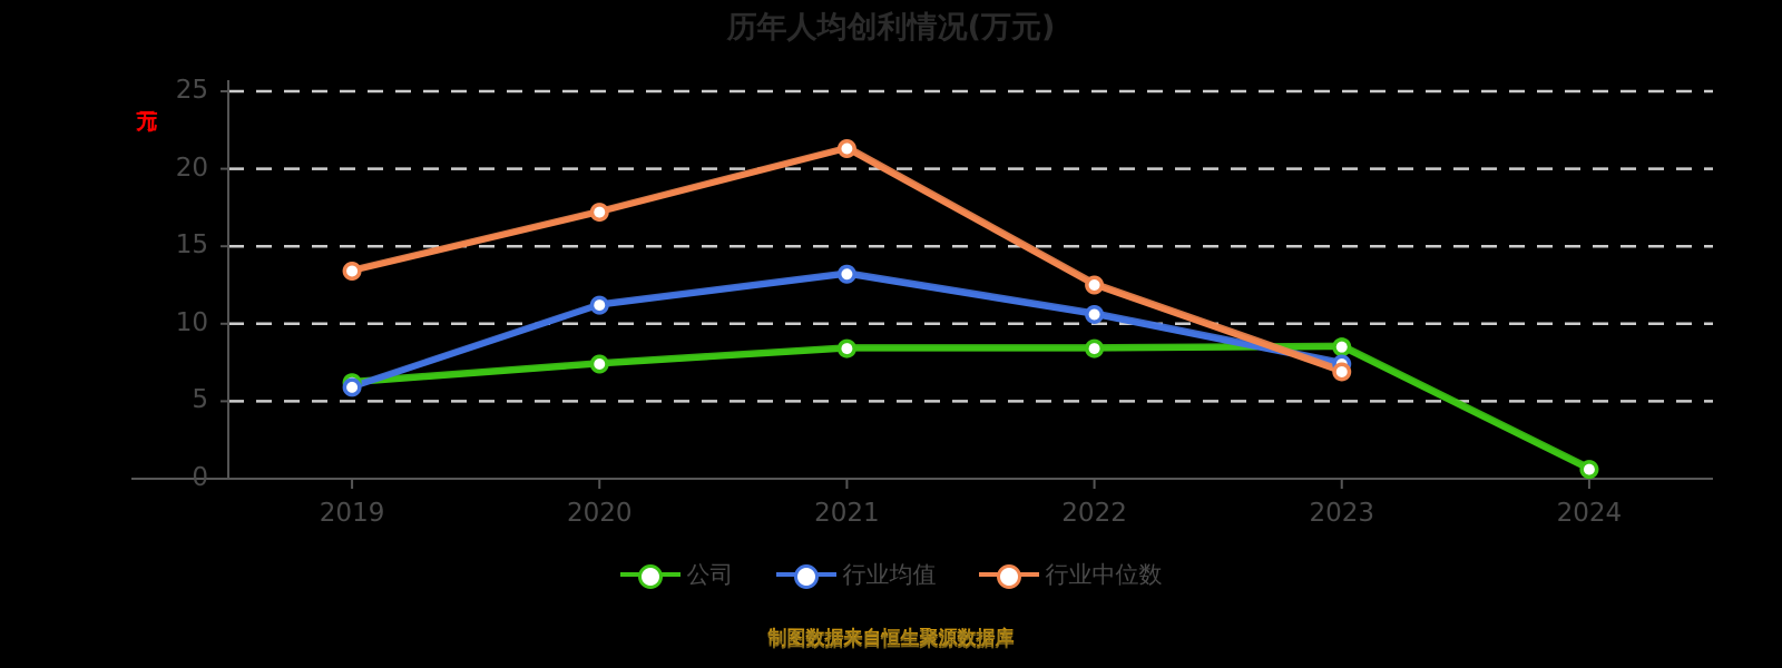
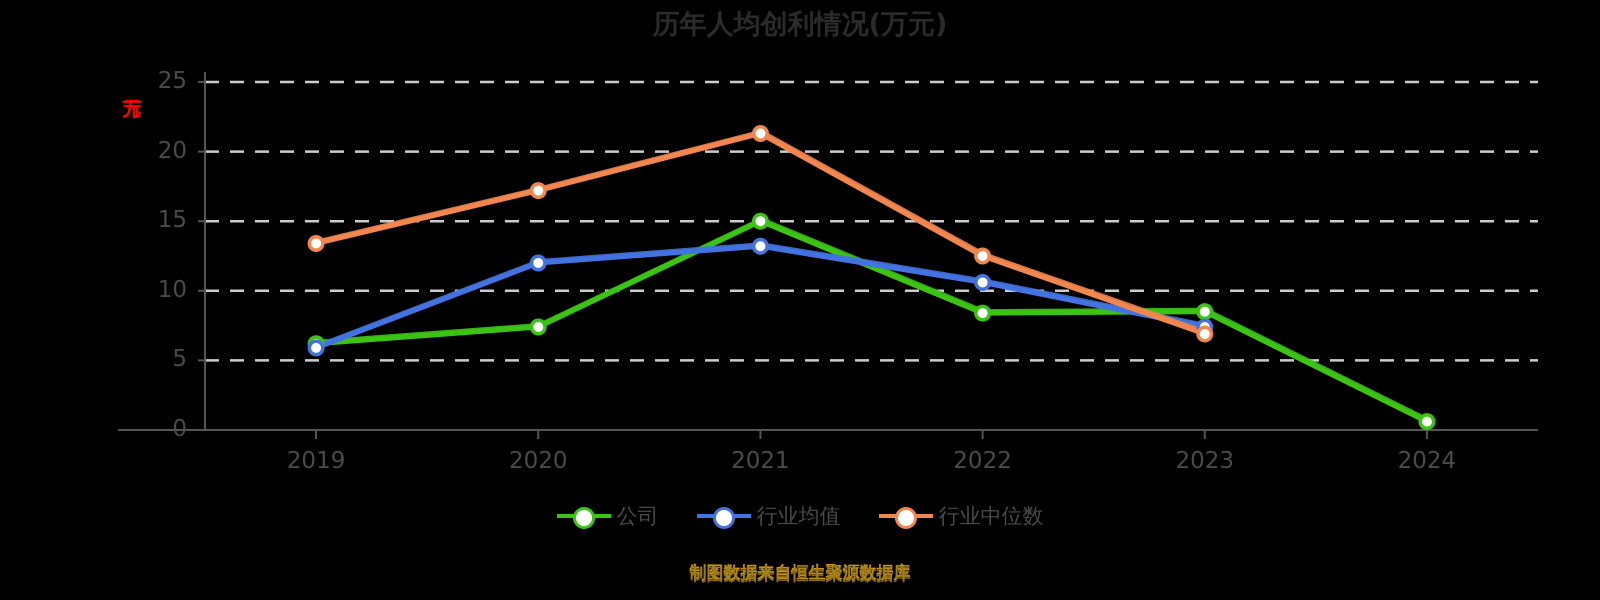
行业均值/2020: 11.2 -> 12.0
公司/2021: 8.4 -> 15.0
